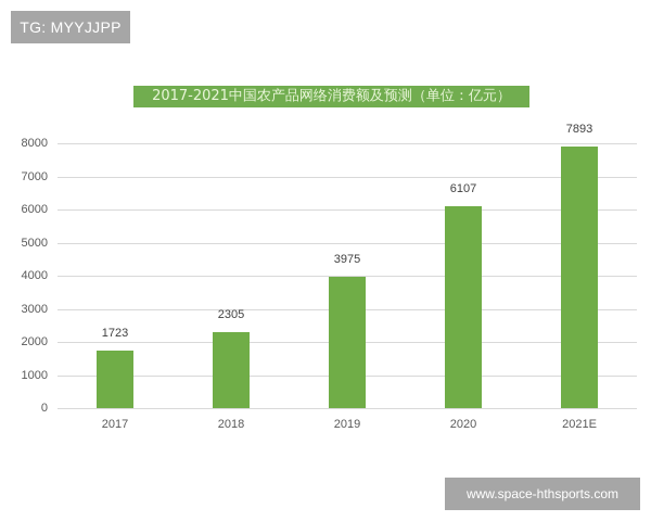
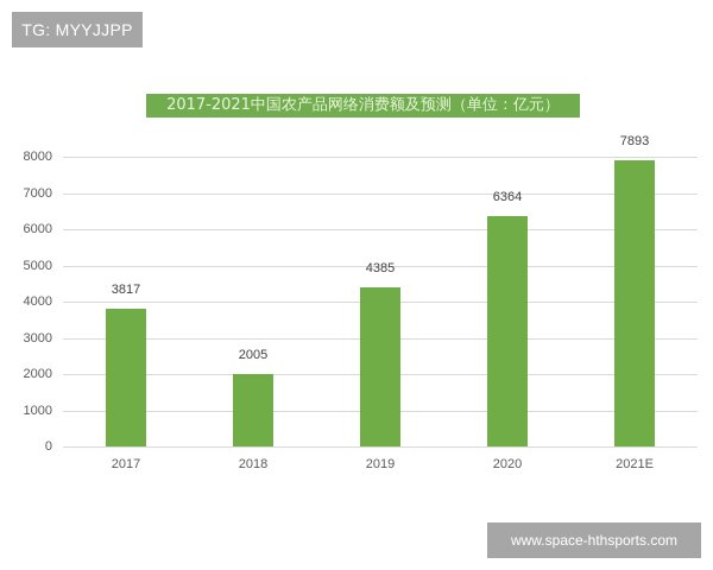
2017: 1723 -> 3817
2018: 2305 -> 2005
2019: 3975 -> 4385
2020: 6107 -> 6364
